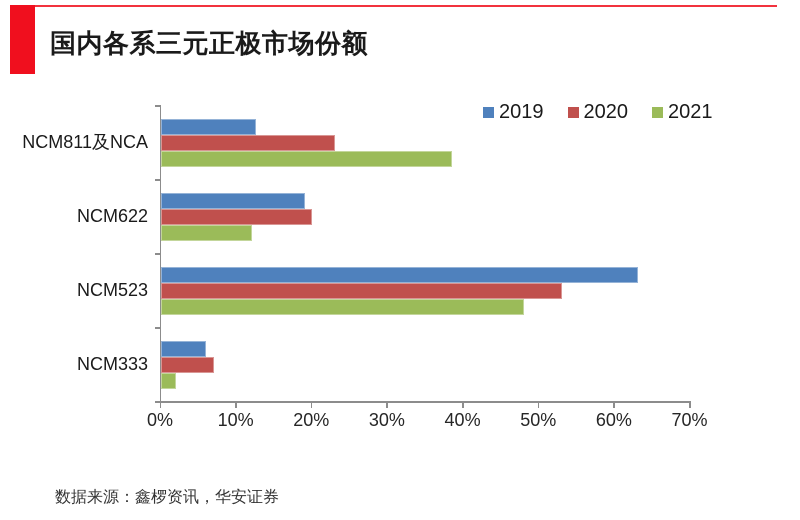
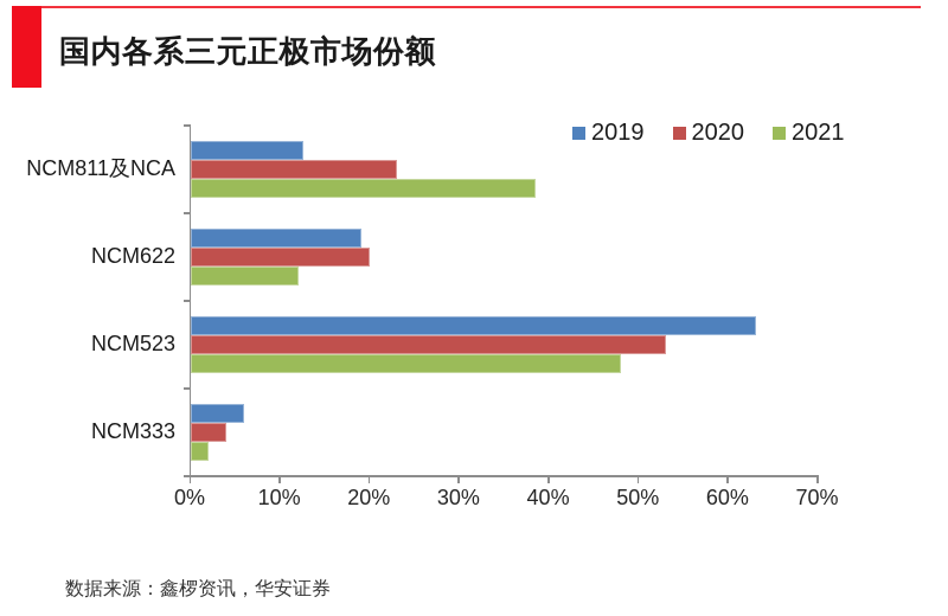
2020/NCM333: 7% -> 4%
